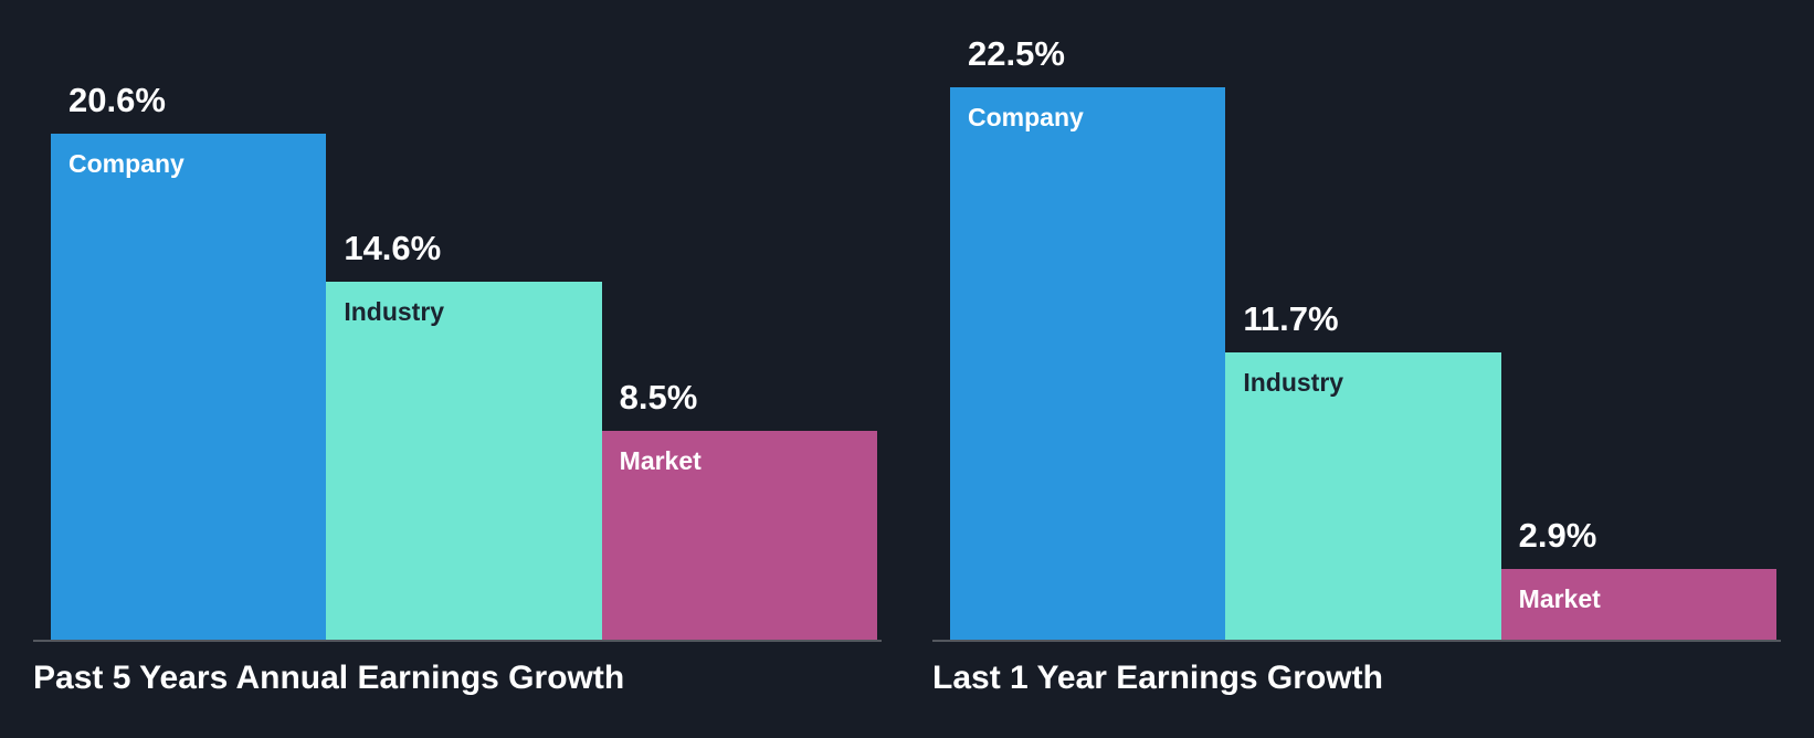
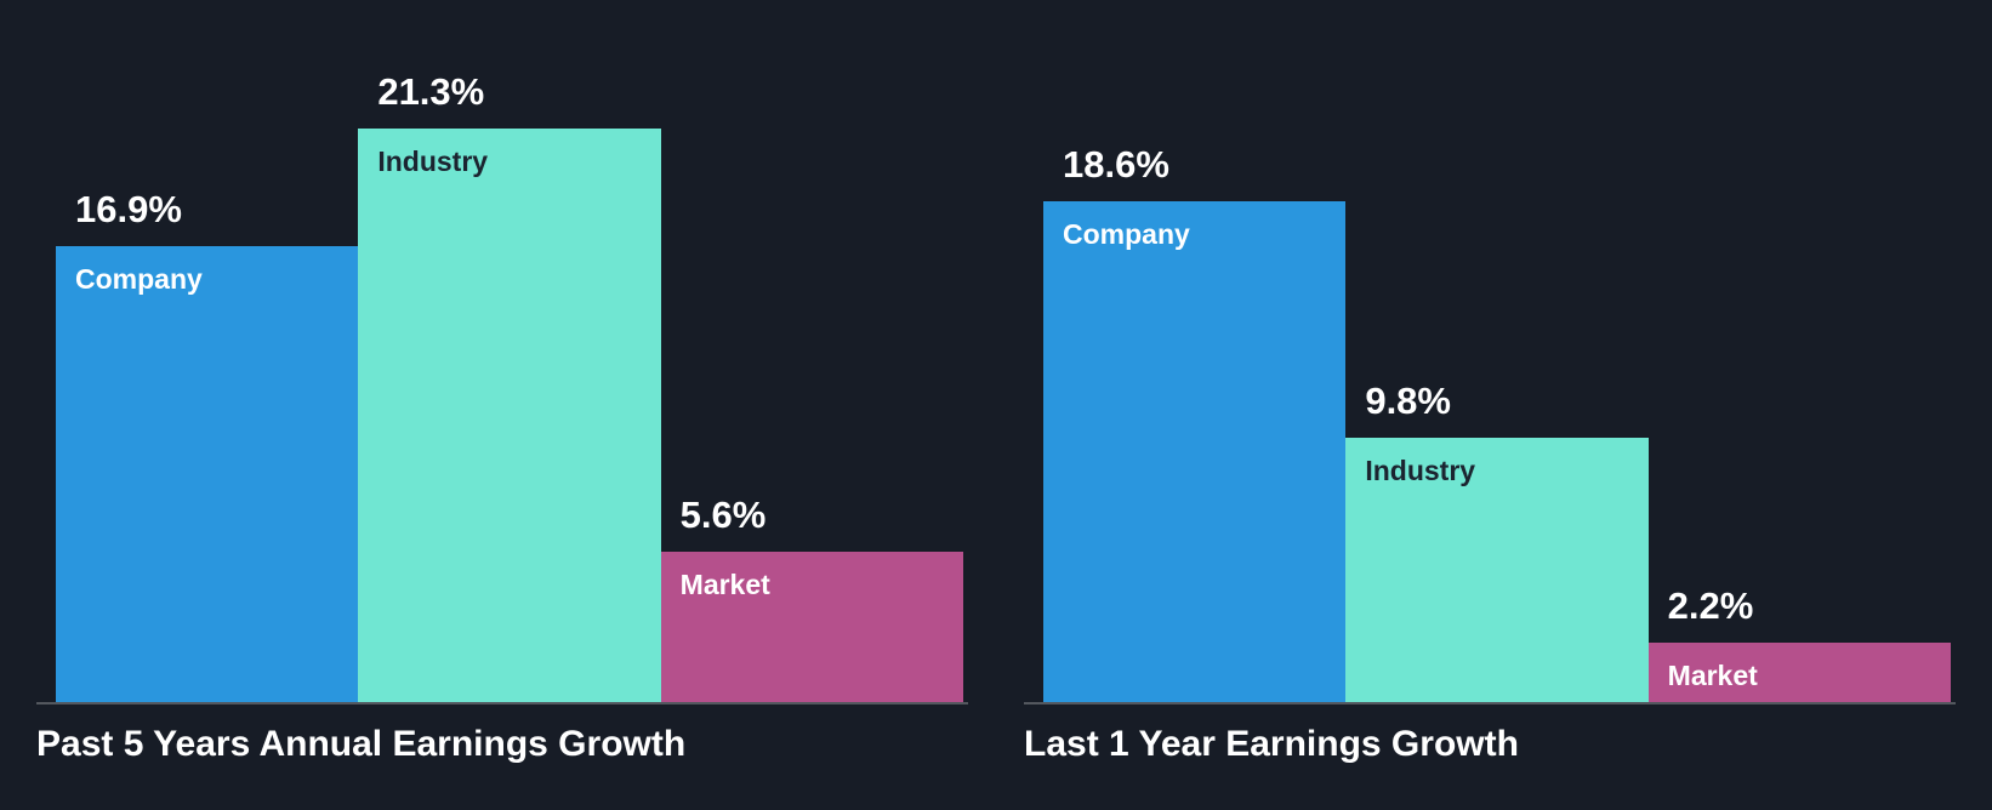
Past 5 Years Annual Earnings Growth/Company: 20.6% -> 16.9%
Past 5 Years Annual Earnings Growth/Industry: 14.6% -> 21.3%
Past 5 Years Annual Earnings Growth/Market: 8.5% -> 5.6%
Last 1 Year Earnings Growth/Company: 22.5% -> 18.6%
Last 1 Year Earnings Growth/Industry: 11.7% -> 9.8%
Last 1 Year Earnings Growth/Market: 2.9% -> 2.2%
